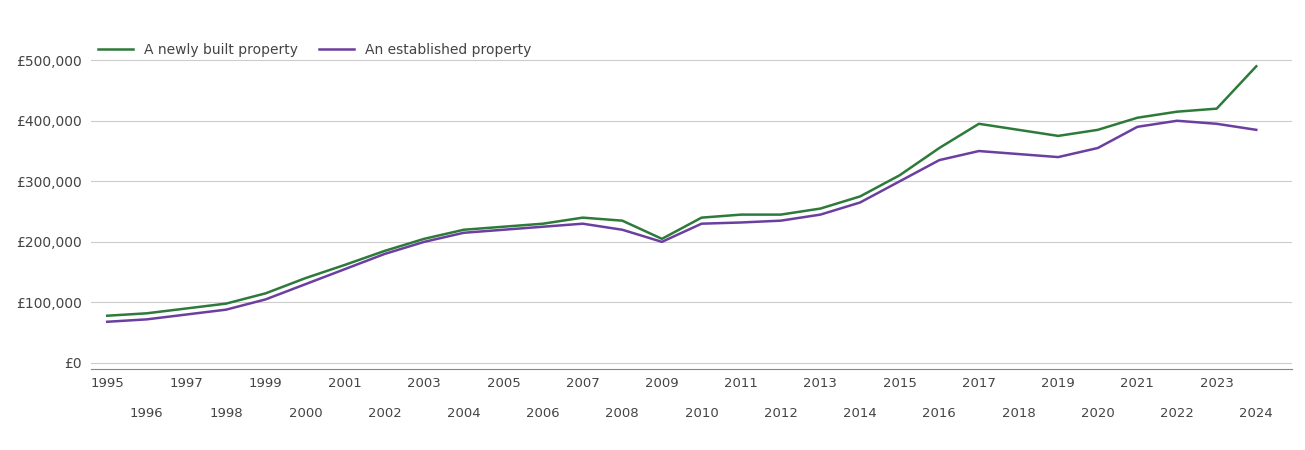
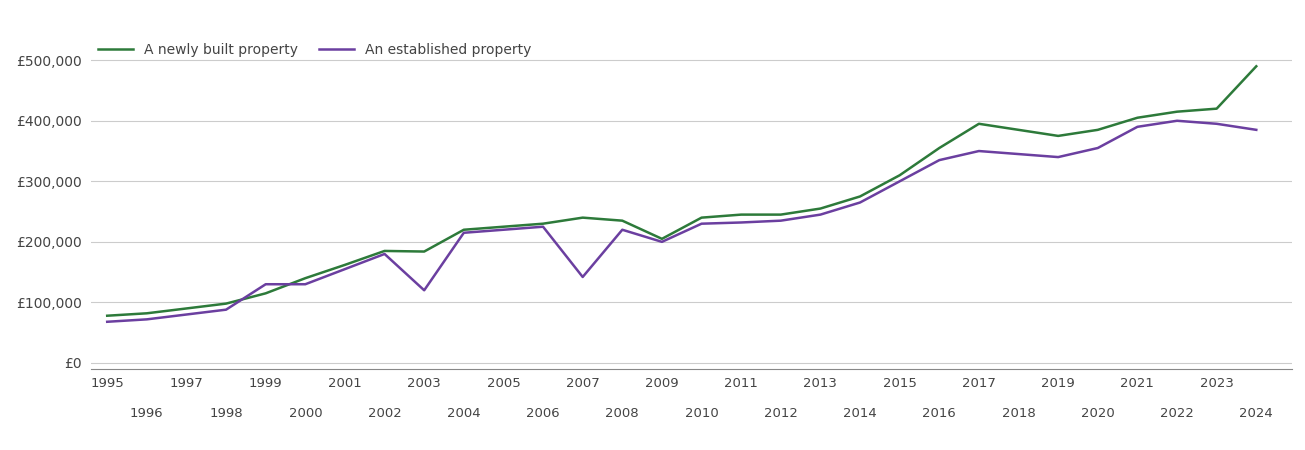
An established property/1999: £105,000 -> £130,000
A newly built property/2003: £205,000 -> £184,000
An established property/2003: £200,000 -> £120,000
An established property/2007: £230,000 -> £142,000
